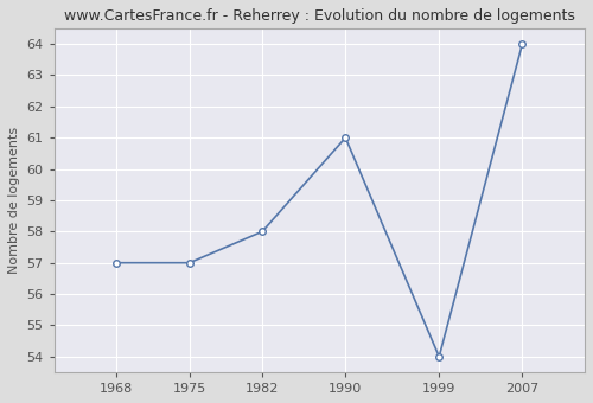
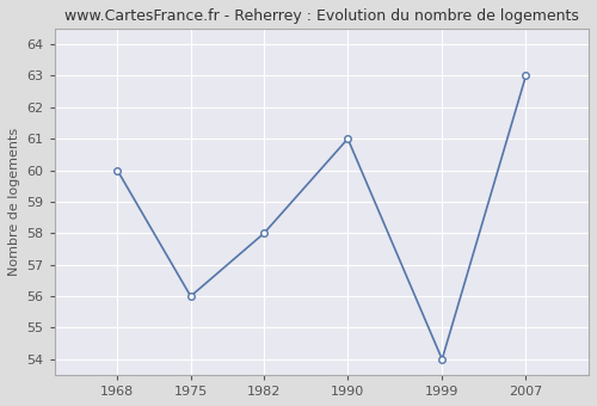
1968: 57 -> 60
1975: 57 -> 56
2007: 64 -> 63
